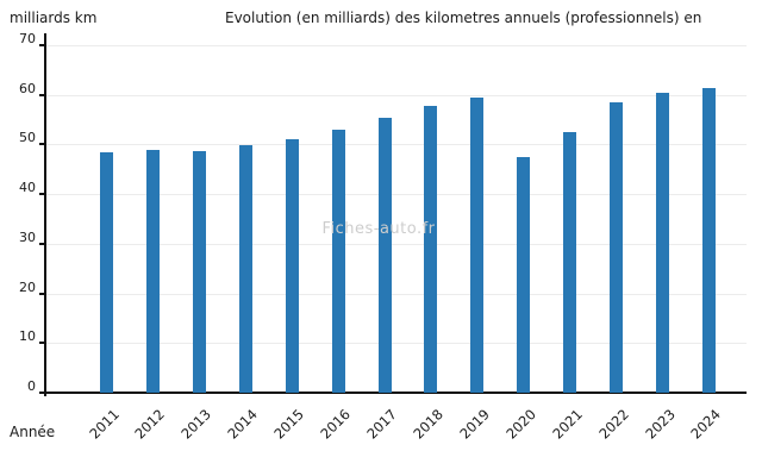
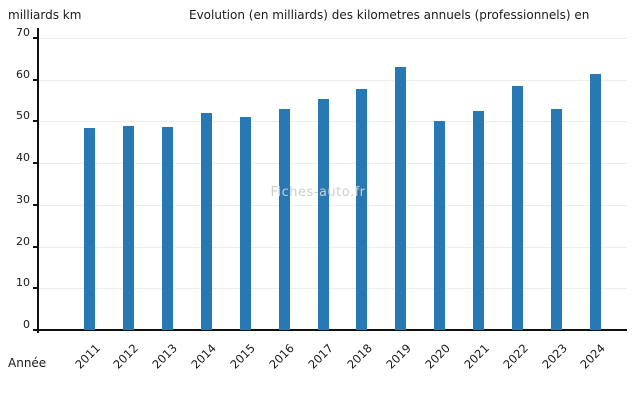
2014: 50 -> 52
2019: 60 -> 63
2020: 48 -> 50
2023: 60 -> 53
